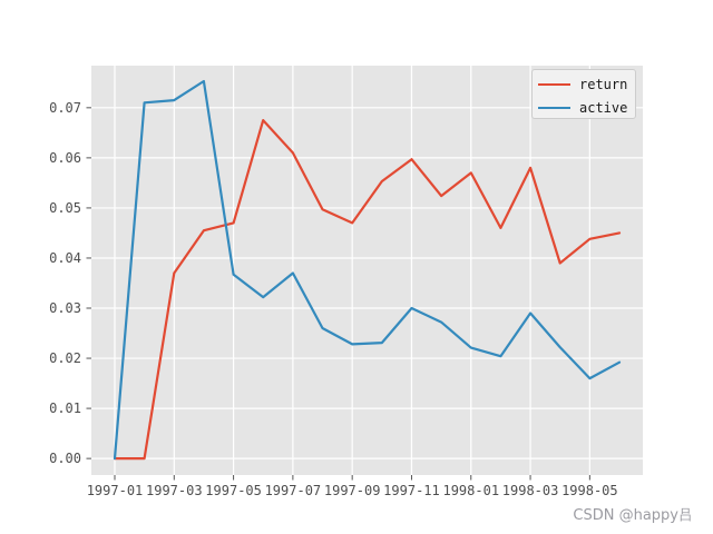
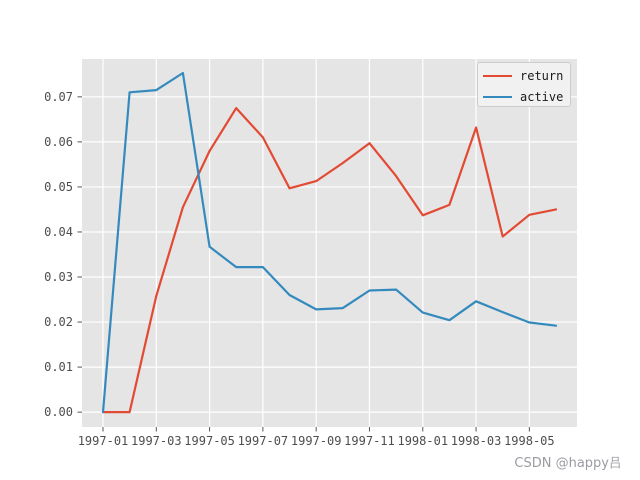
return/1997-03: 0.037 -> 0.026
return/1997-05: 0.047 -> 0.058
active/1997-07: 0.037 -> 0.032
return/1997-09: 0.047 -> 0.051
active/1997-11: 0.030 -> 0.027
return/1998-01: 0.057 -> 0.044
return/1998-03: 0.058 -> 0.063
active/1998-03: 0.029 -> 0.025
active/1998-05: 0.016 -> 0.020
